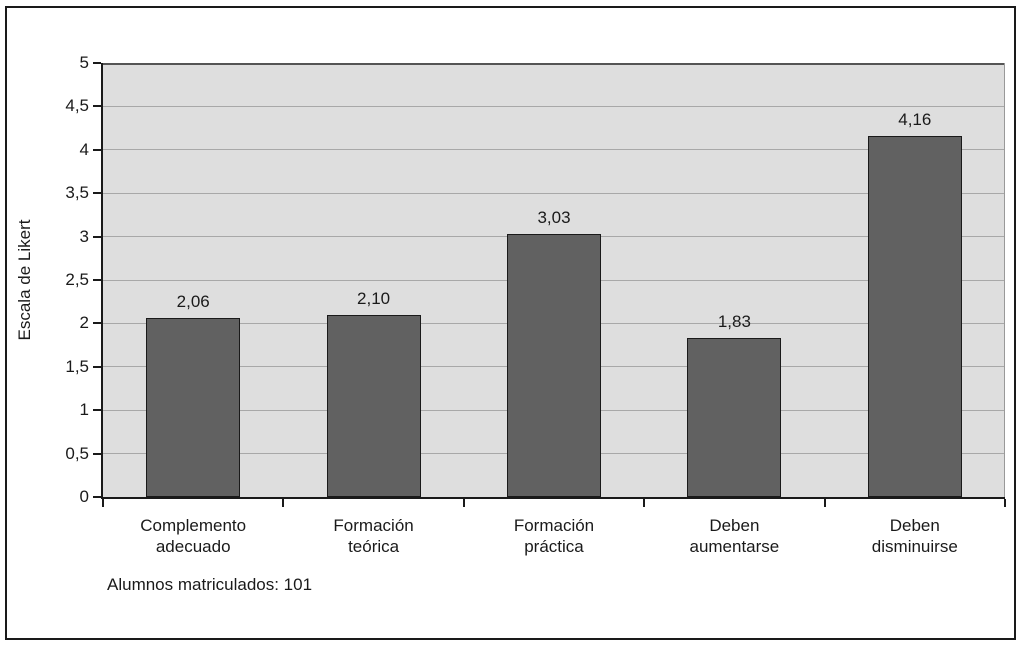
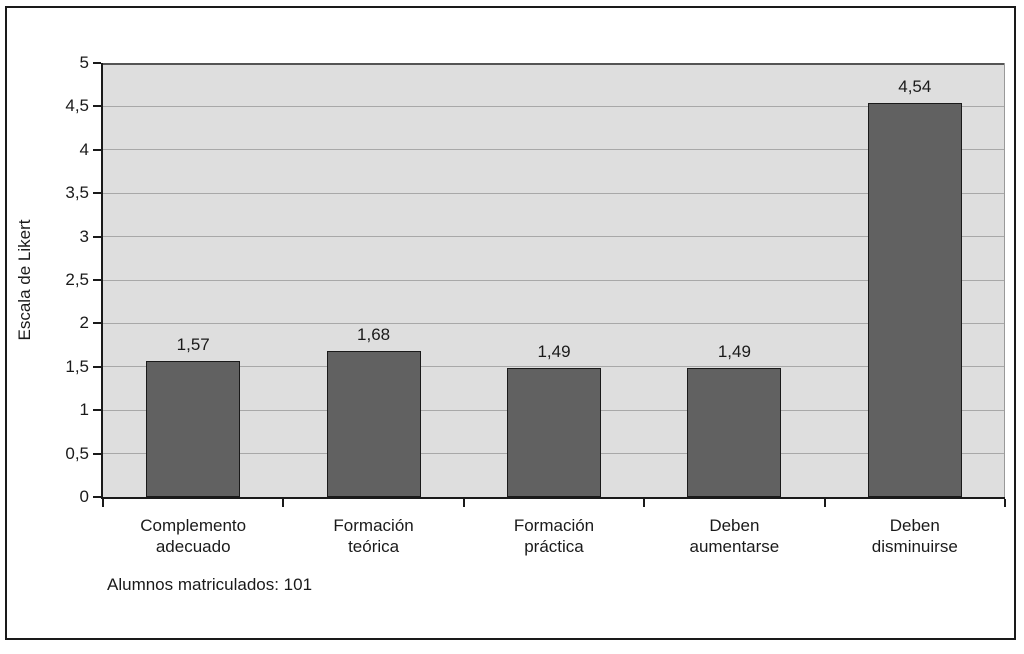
Complemento adecuado: 2,06 -> 1,57
Formación teórica: 2,10 -> 1,68
Formación práctica: 3,03 -> 1,49
Deben aumentarse: 1,83 -> 1,49
Deben disminuirse: 4,16 -> 4,54
